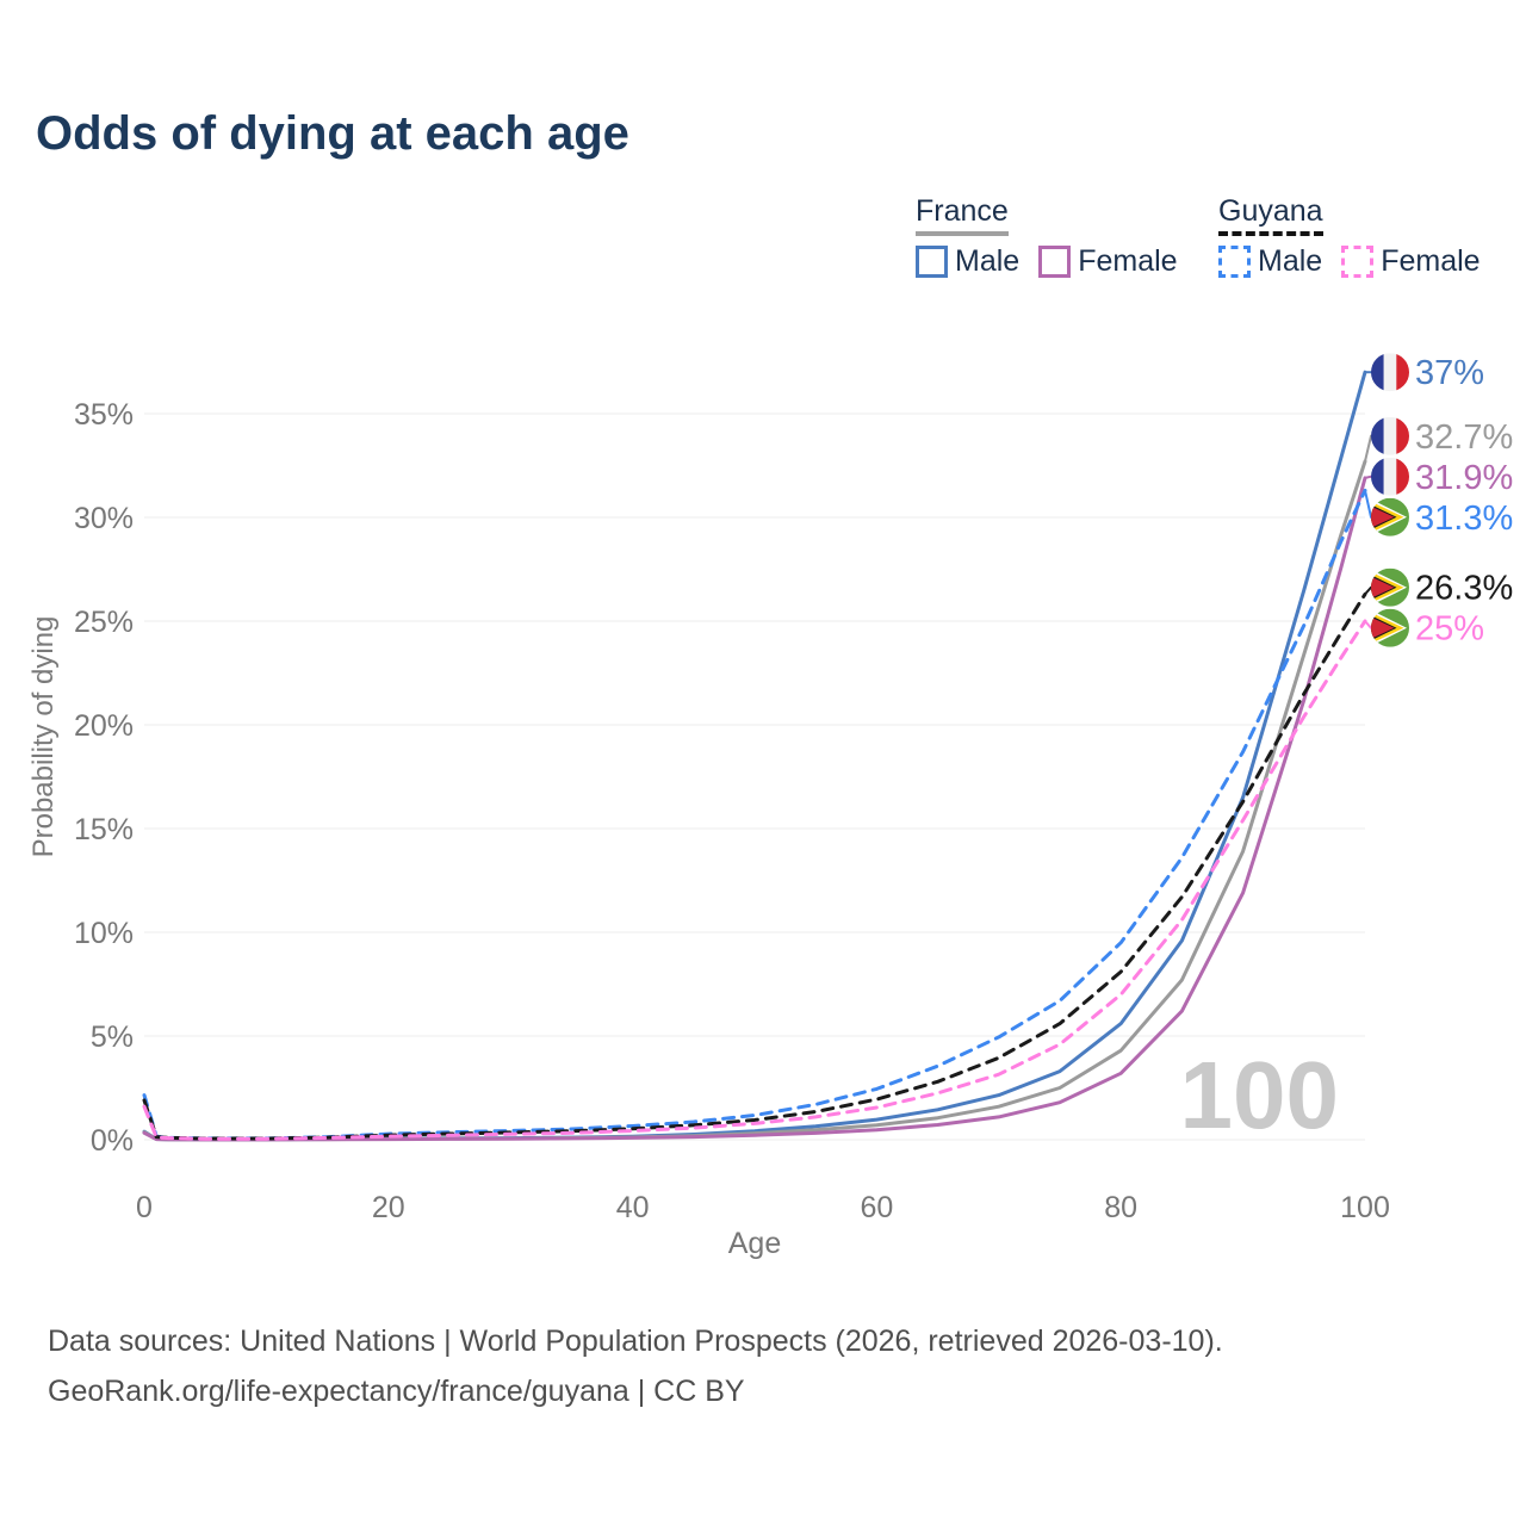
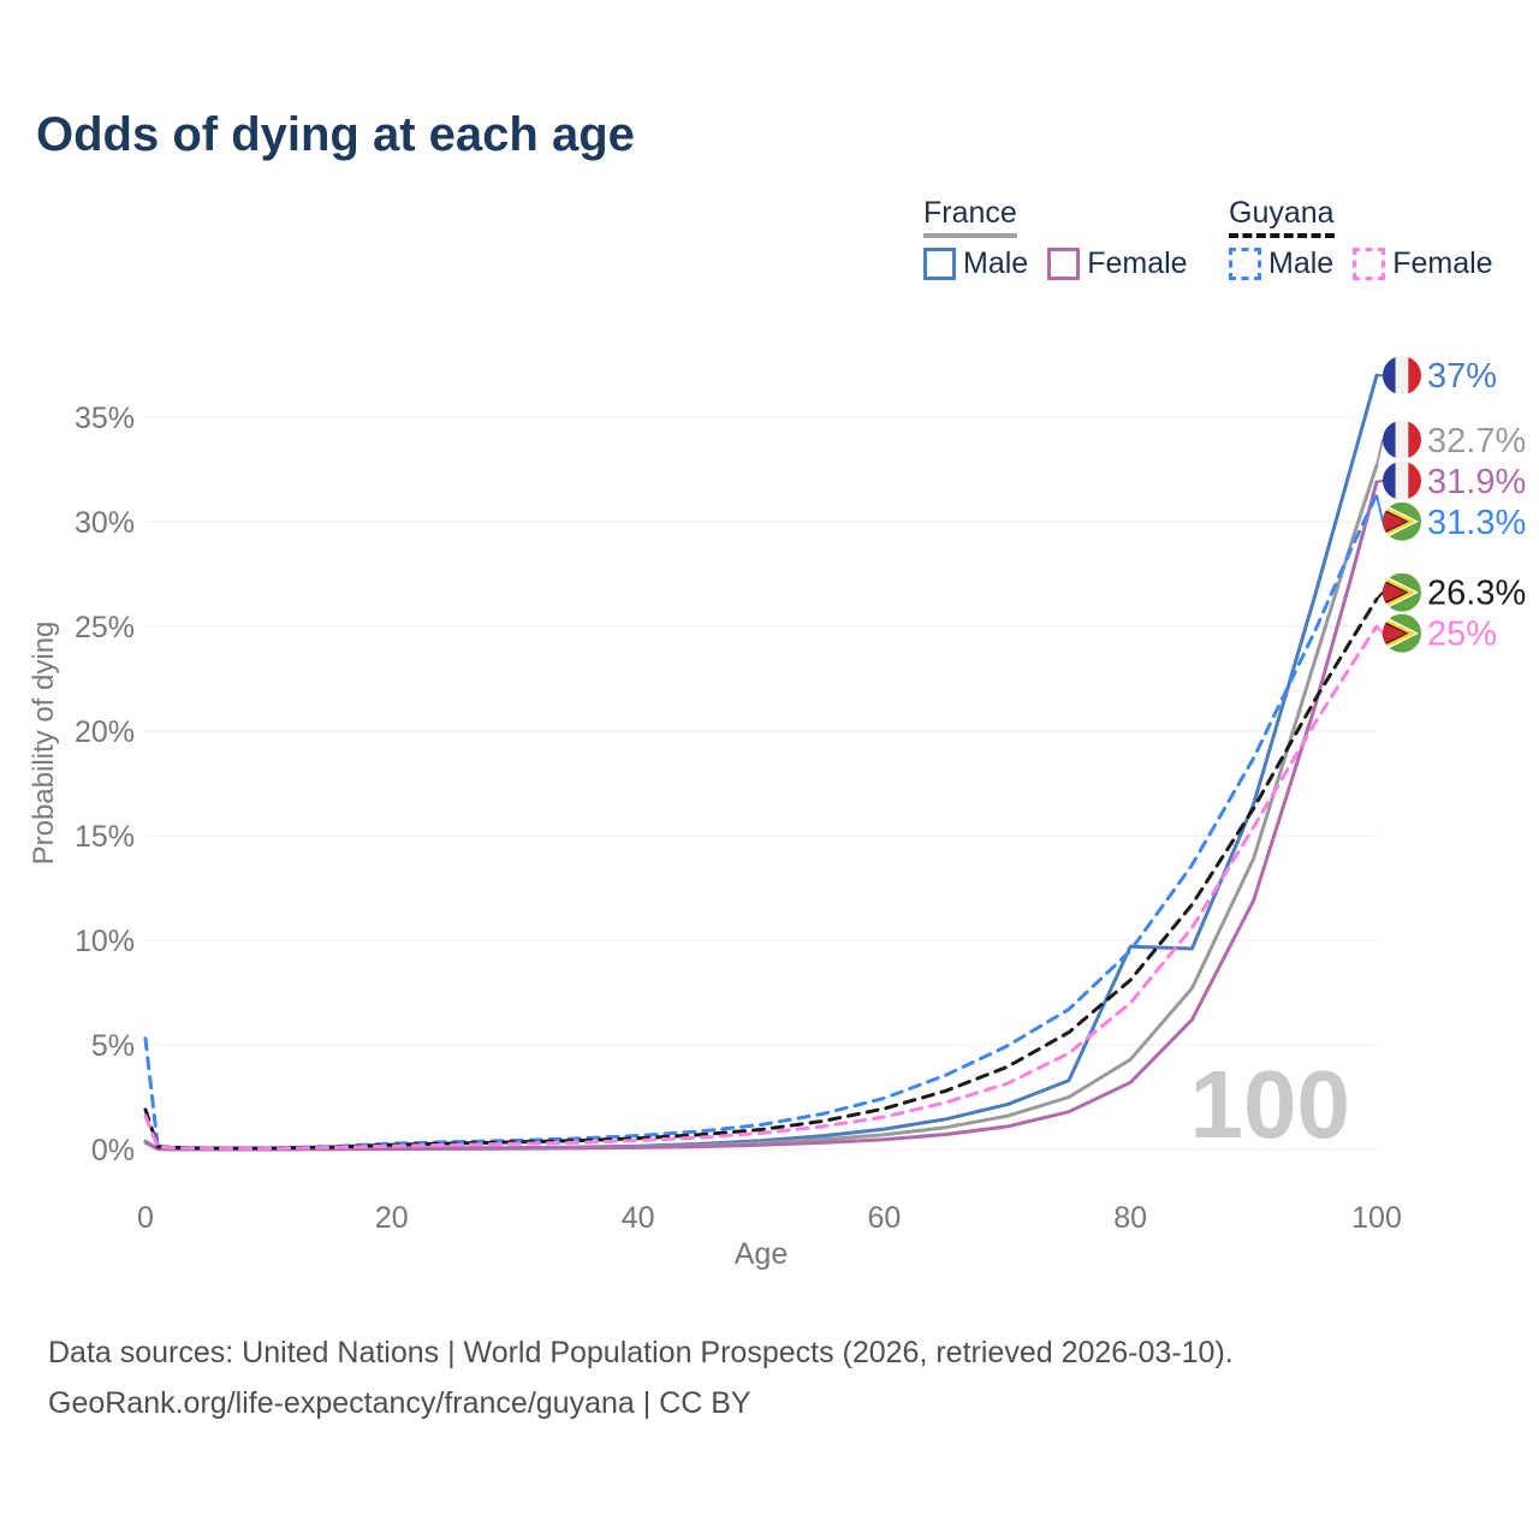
Guyana Male/0: 2.1% -> 5.3%
France Male/80: 5.6% -> 9.7%
